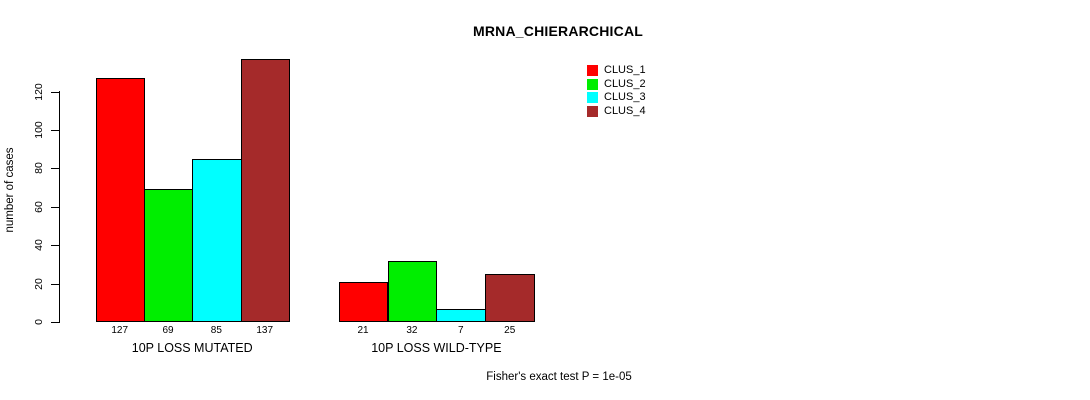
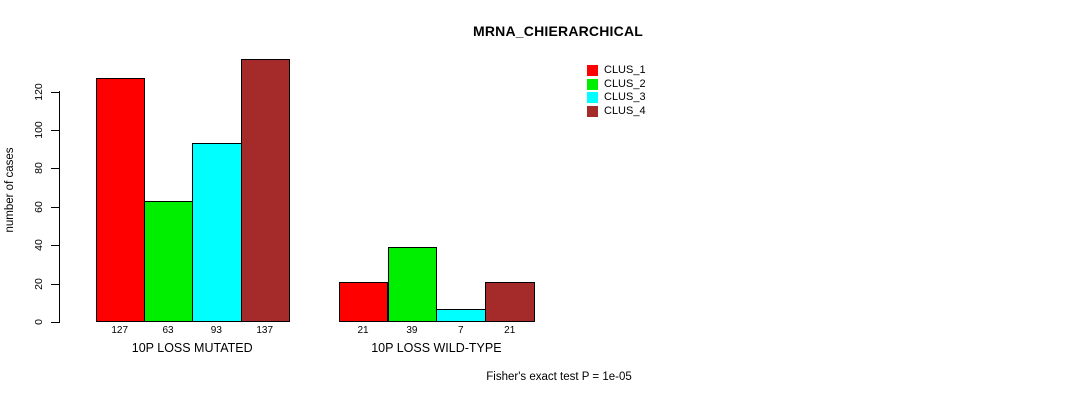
CLUS_2/10P LOSS MUTATED: 69 -> 63
CLUS_3/10P LOSS MUTATED: 85 -> 93
CLUS_2/10P LOSS WILD-TYPE: 32 -> 39
CLUS_4/10P LOSS WILD-TYPE: 25 -> 21
